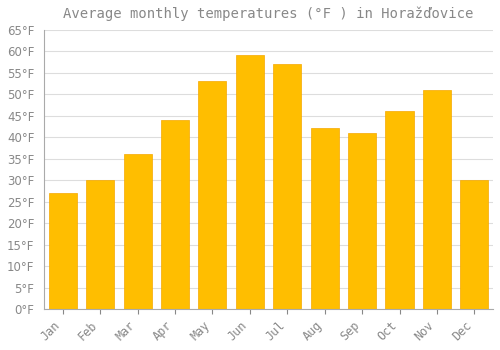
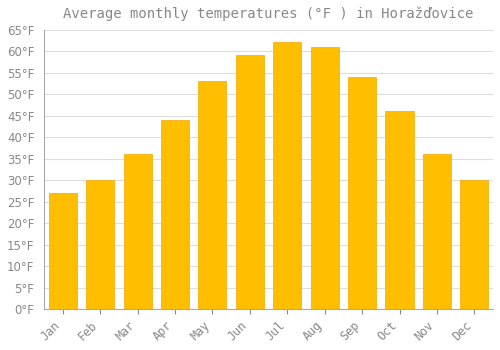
Jul: 57°F -> 62°F
Aug: 42°F -> 61°F
Sep: 41°F -> 54°F
Nov: 51°F -> 36°F
